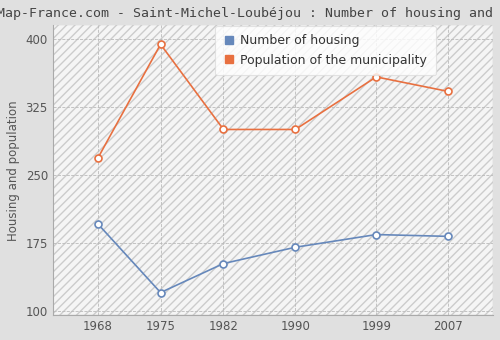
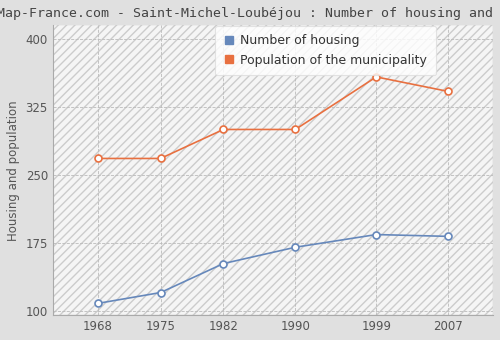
Number of housing/1968: 196 -> 108
Population of the municipality/1975: 394 -> 268
